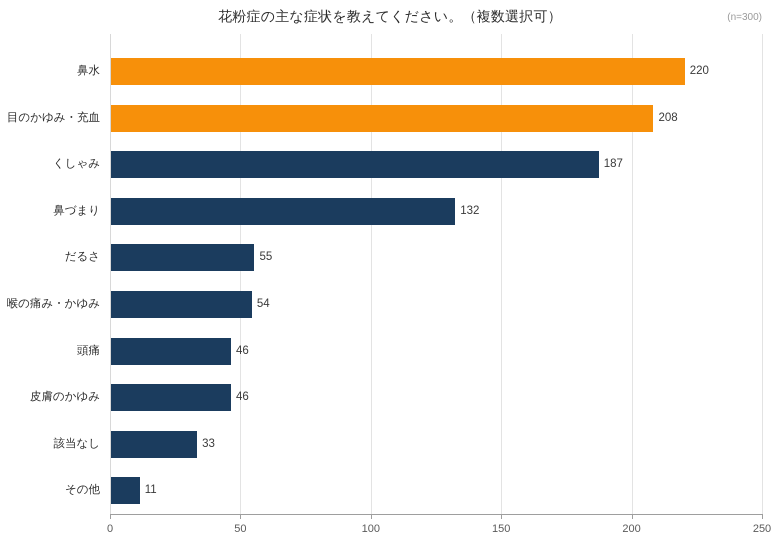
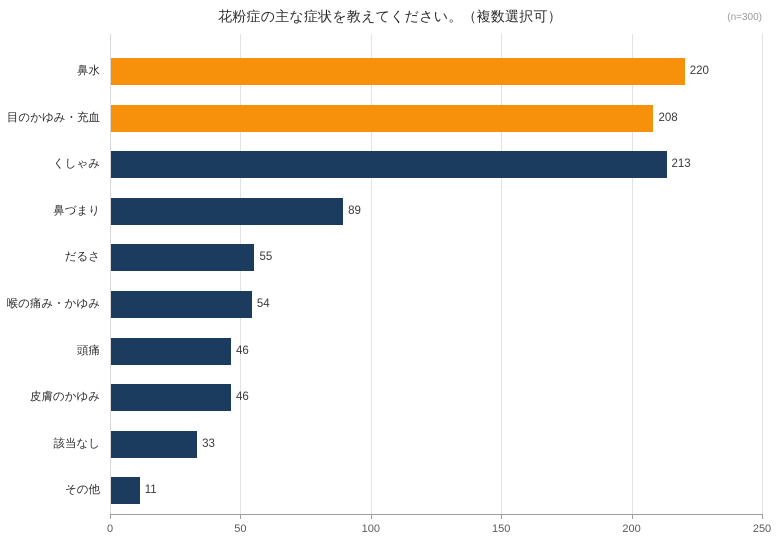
くしゃみ: 187 -> 213
鼻づまり: 132 -> 89
